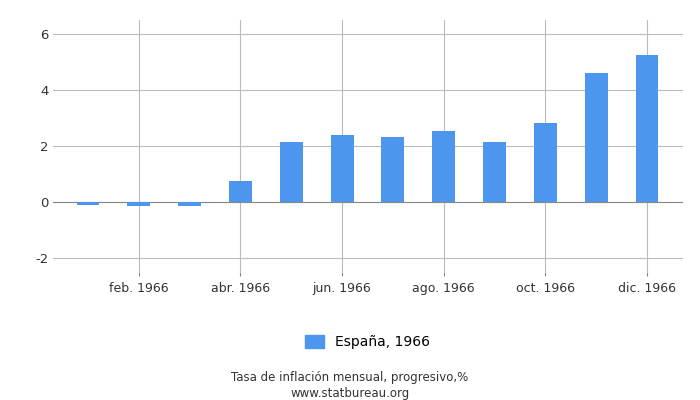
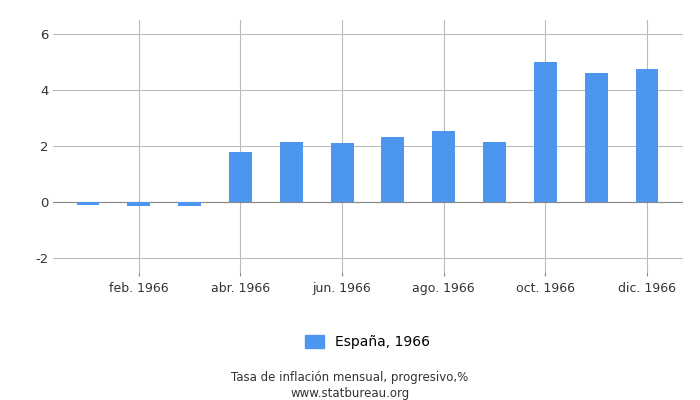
abr. 1966: 0.75 -> 1.80
jun. 1966: 2.38 -> 2.10
oct. 1966: 2.82 -> 5.00
dic. 1966: 5.25 -> 4.75
